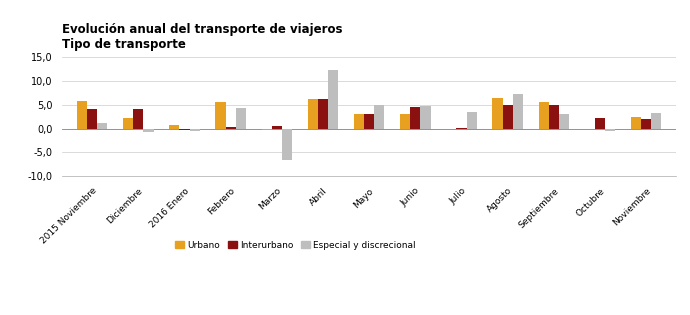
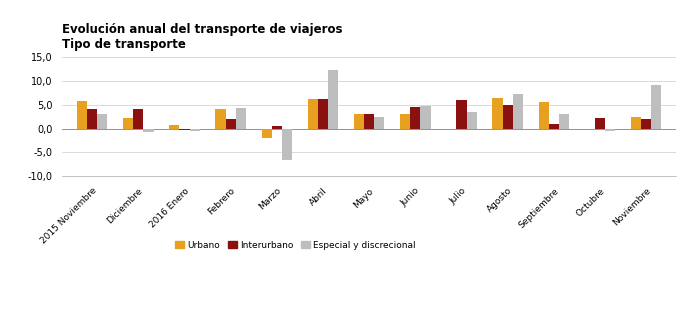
Especial y discrecional/2015 Noviembre: 1,2 -> 3,0
Urbano/Febrero: 5,5 -> 4,0
Interurbano/Febrero: 0,3 -> 2,0
Urbano/Marzo: -0,3 -> -2,0
Especial y discrecional/Mayo: 5,0 -> 2,5
Interurbano/Julio: 0,1 -> 6,0
Interurbano/Septiembre: 5,0 -> 1,0
Especial y discrecional/Noviembre: 3,2 -> 9,0
